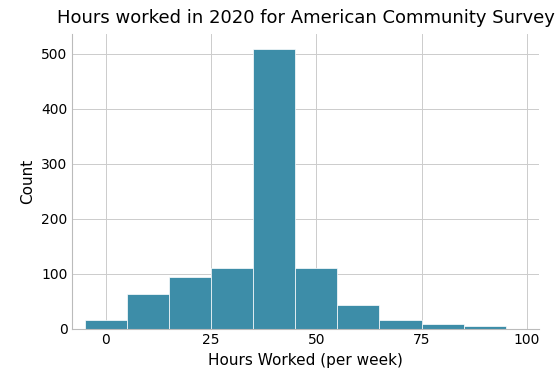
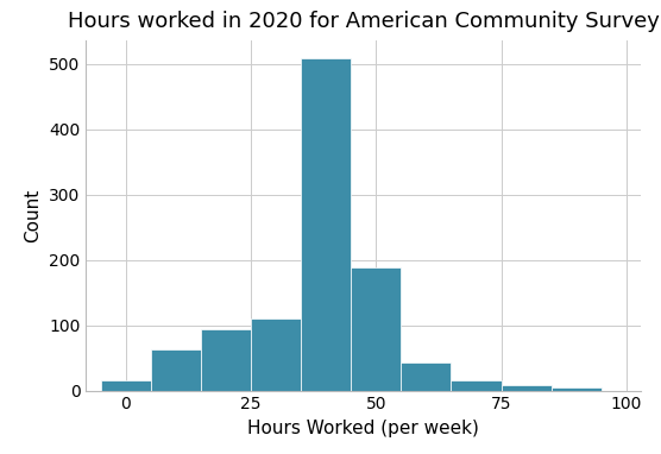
50: 110 -> 188
